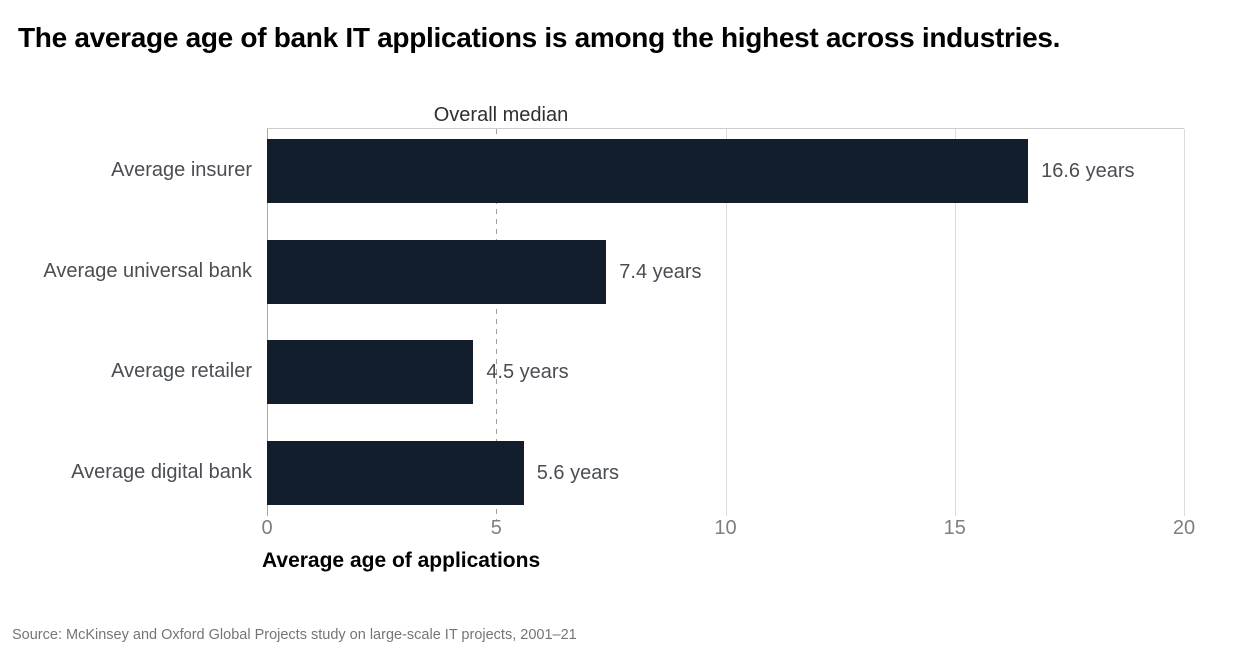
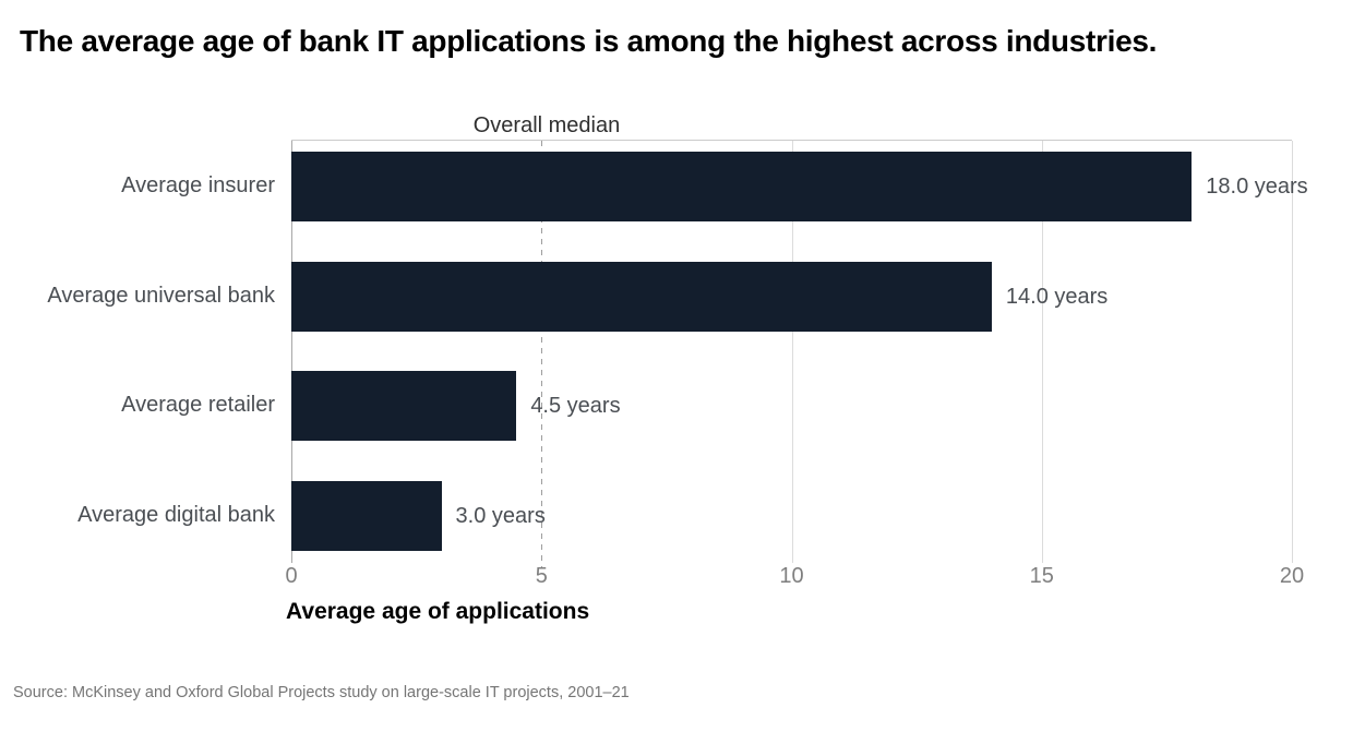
Average insurer: 16.6 -> 18.0
Average universal bank: 7.4 -> 14.0
Average digital bank: 5.6 -> 3.0
